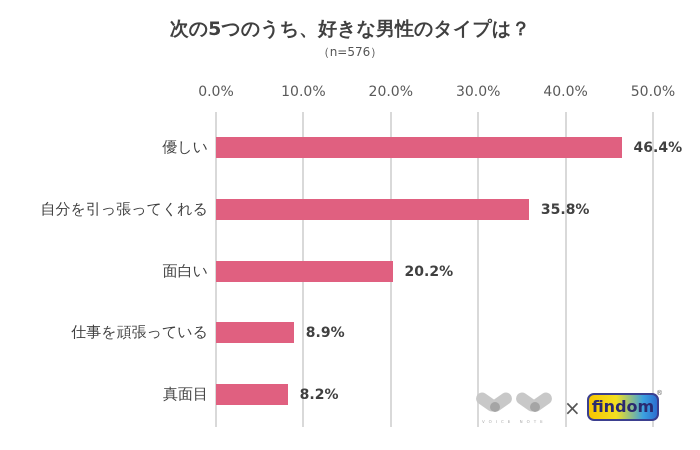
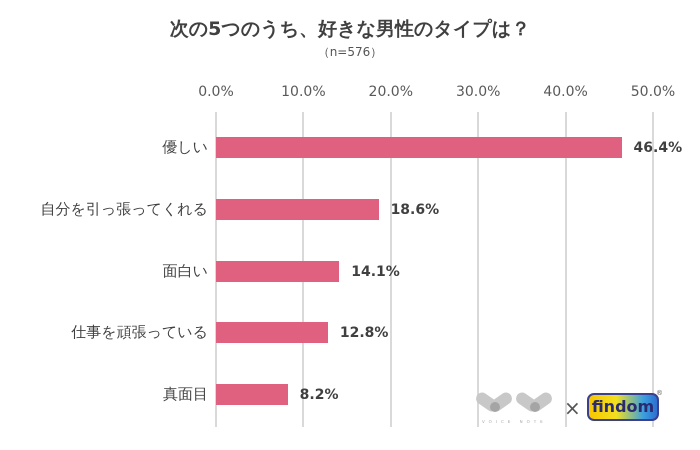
自分を引っ張ってくれる: 35.8% -> 18.6%
面白い: 20.2% -> 14.1%
仕事を頑張っている: 8.9% -> 12.8%
